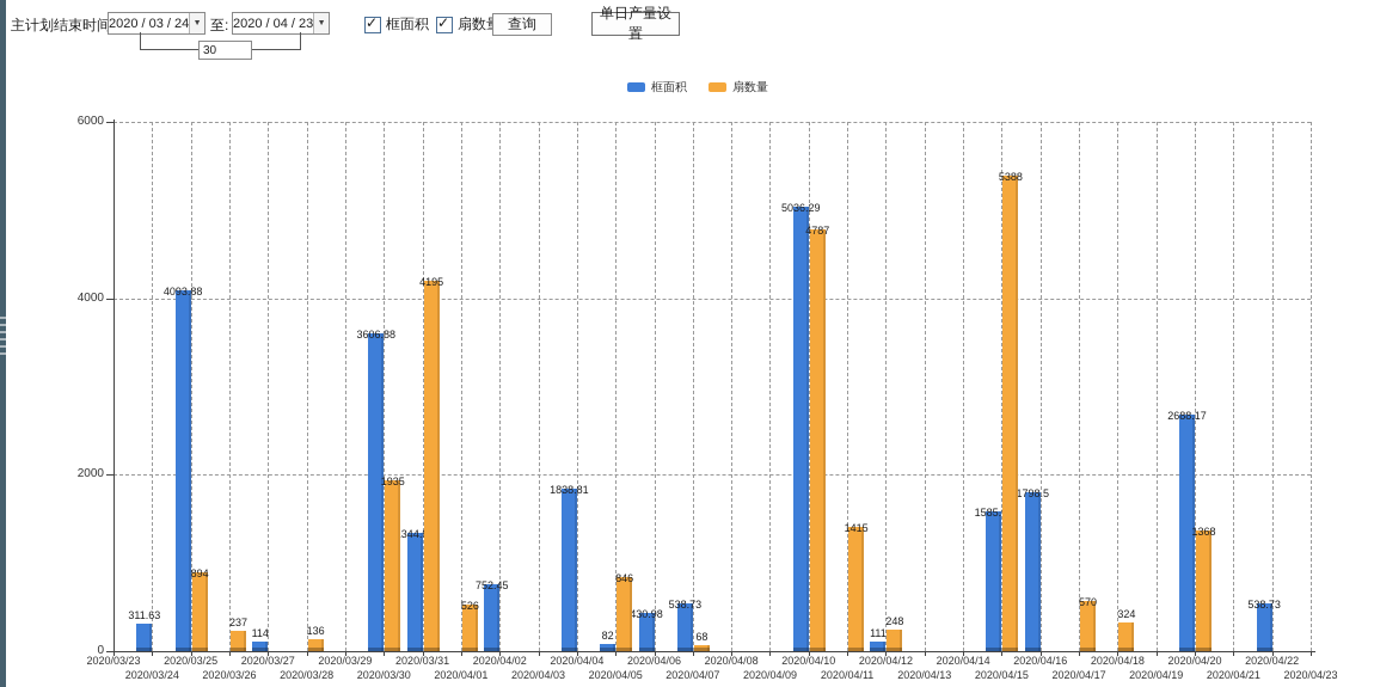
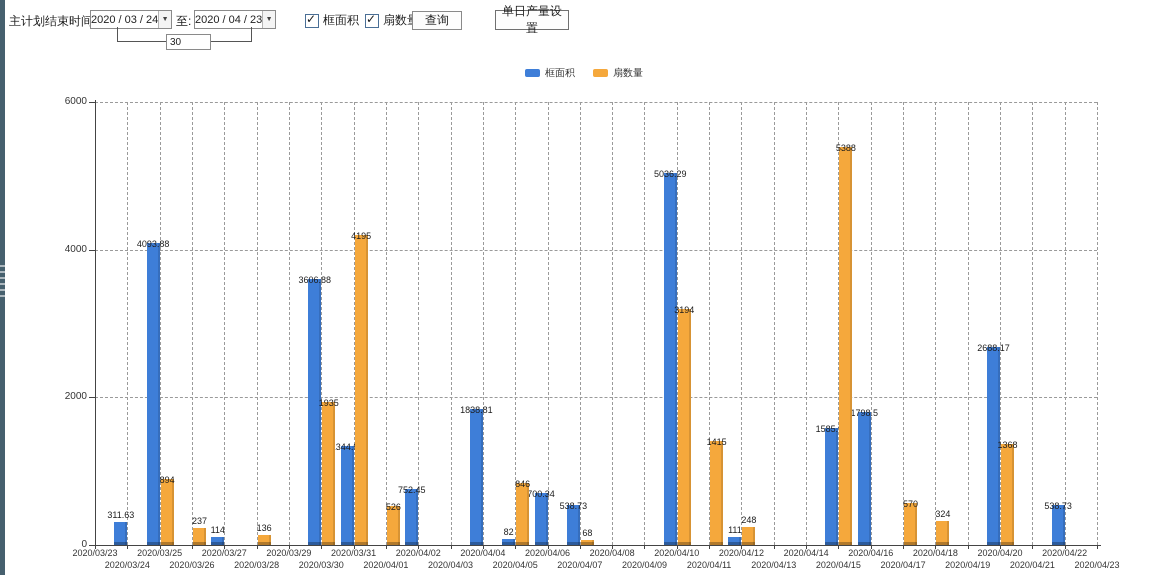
框面积/2020/04/06: 430.98 -> 700.34
扇数量/2020/04/10: 4787 -> 3194
